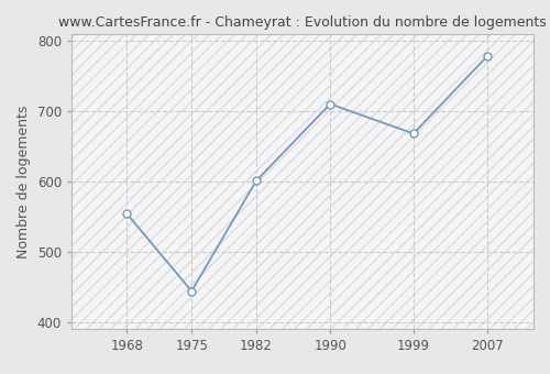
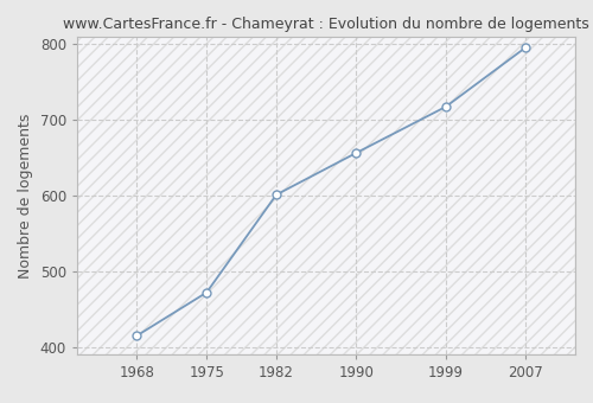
1968: 554 -> 415
1975: 444 -> 472
1990: 710 -> 656
1999: 668 -> 717
2007: 778 -> 795
